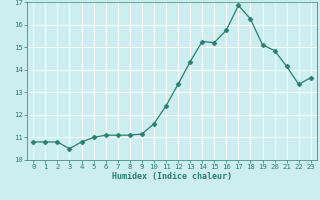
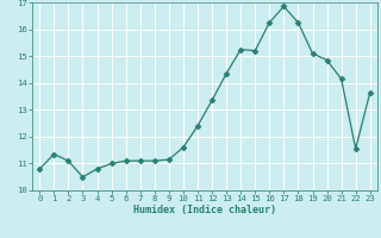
1: 10.80 -> 11.35
2: 10.80 -> 11.10
16: 15.75 -> 16.25
22: 13.35 -> 11.55
